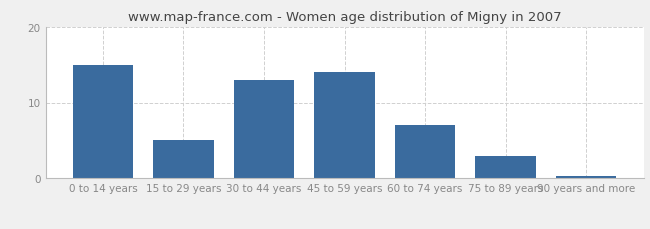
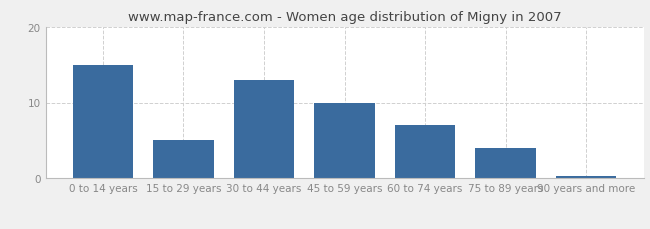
45 to 59 years: 14.0 -> 10.0
75 to 89 years: 3.0 -> 4.0
